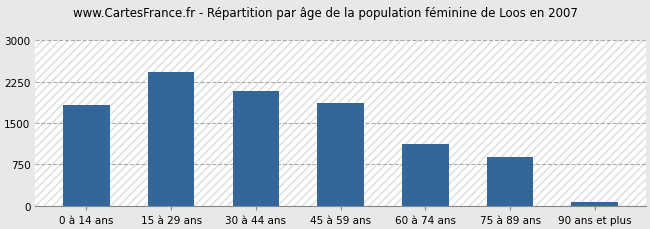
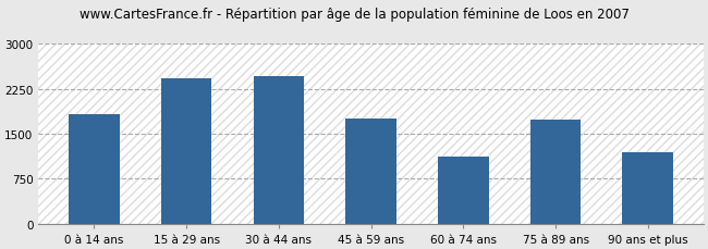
30 à 44 ans: 2080 -> 2460
45 à 59 ans: 1870 -> 1760
75 à 89 ans: 880 -> 1740
90 ans et plus: 80 -> 1200
